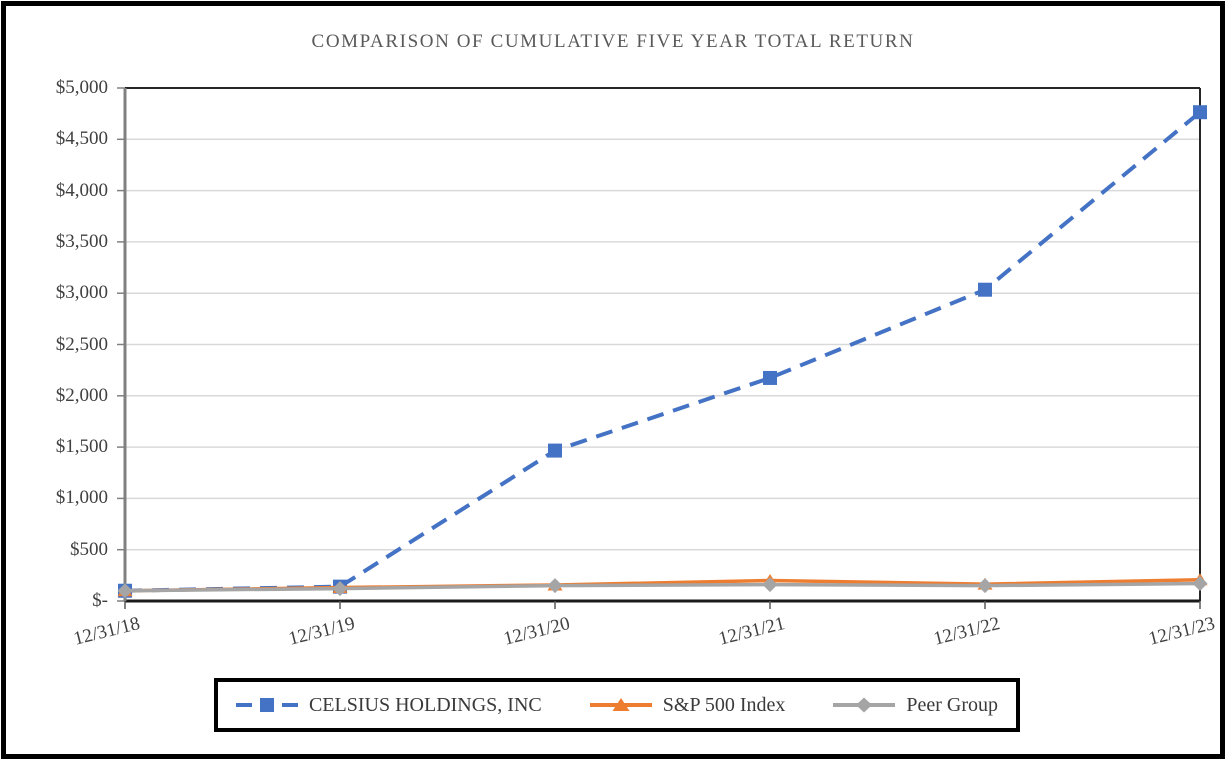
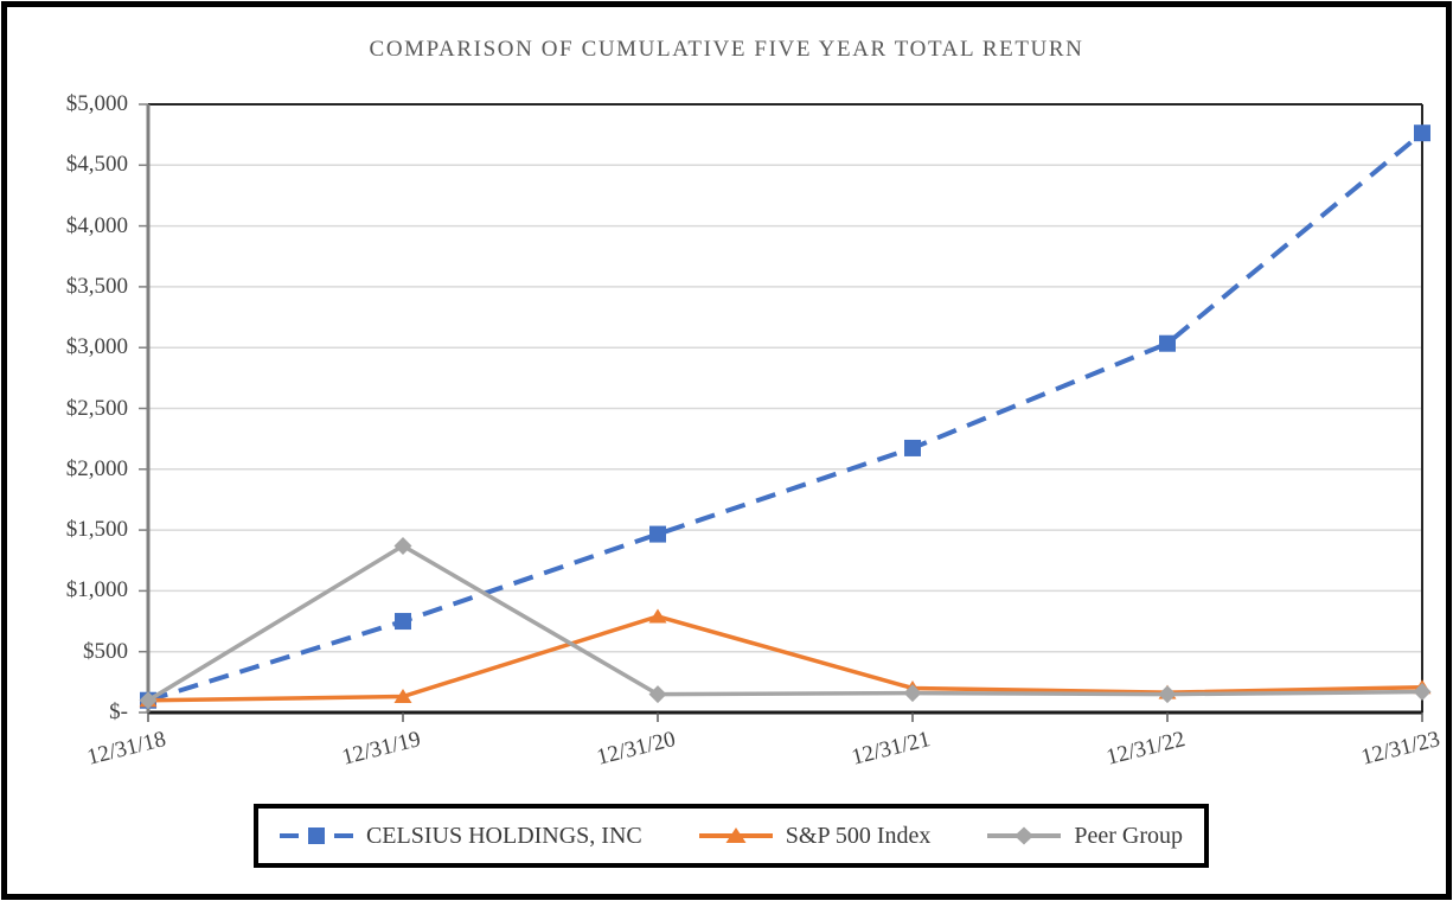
CELSIUS HOLDINGS, INC/12/31/19: $140 -> $750
Peer Group/12/31/19: $120 -> $1370
S&P 500 Index/12/31/20: $160 -> $790
